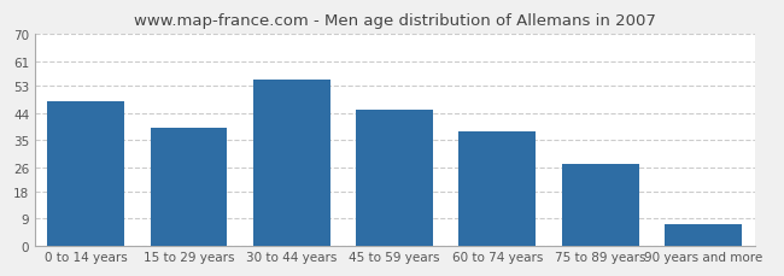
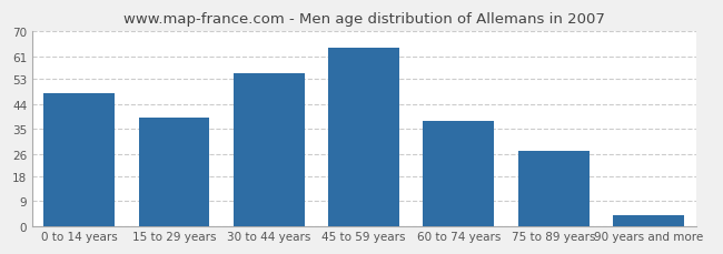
45 to 59 years: 45 -> 64
90 years and more: 7 -> 4
